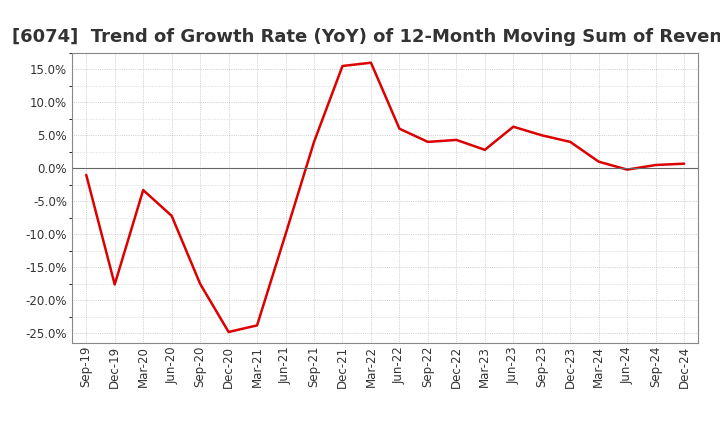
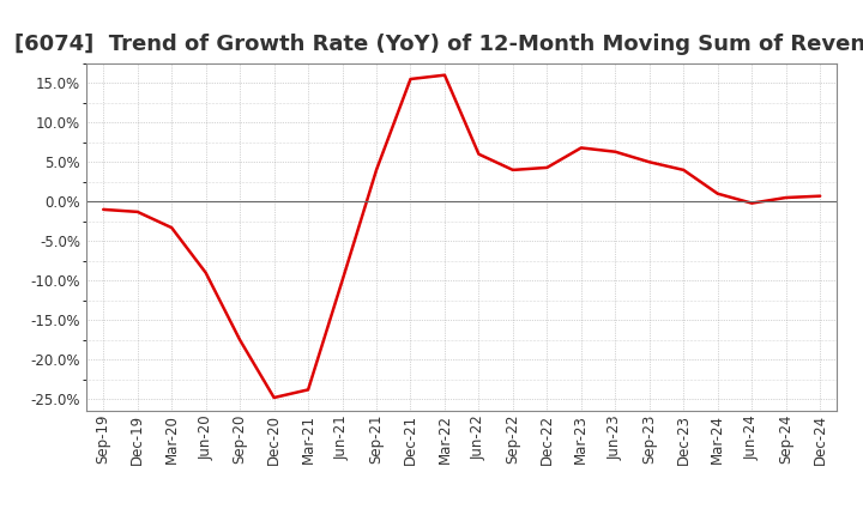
Dec-19: -17.6% -> -1.3%
Jun-20: -7.2% -> -9.0%
Mar-23: 2.8% -> 6.8%
